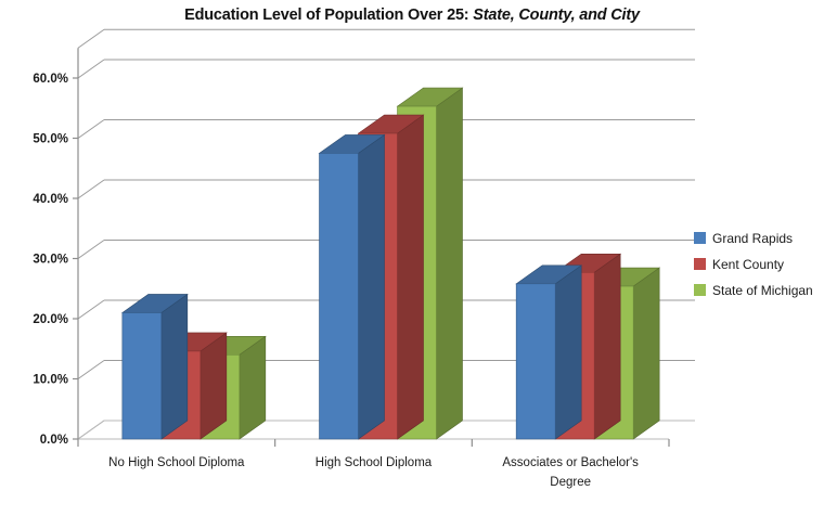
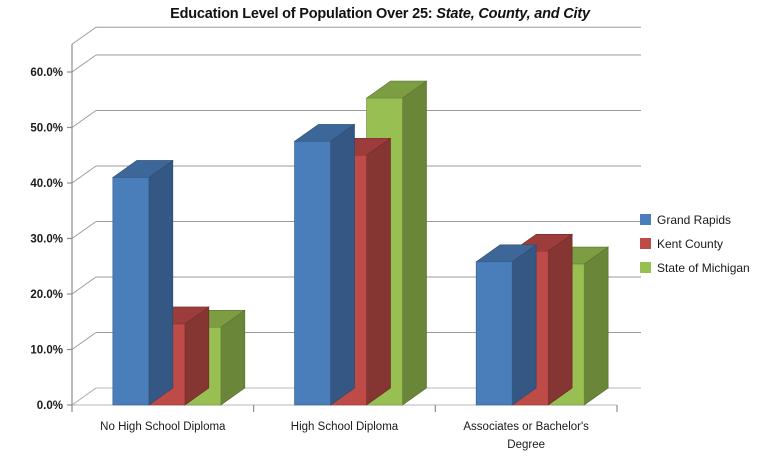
Grand Rapids/No High School Diploma: 21% -> 41%
Kent County/High School Diploma: 51% -> 45%
